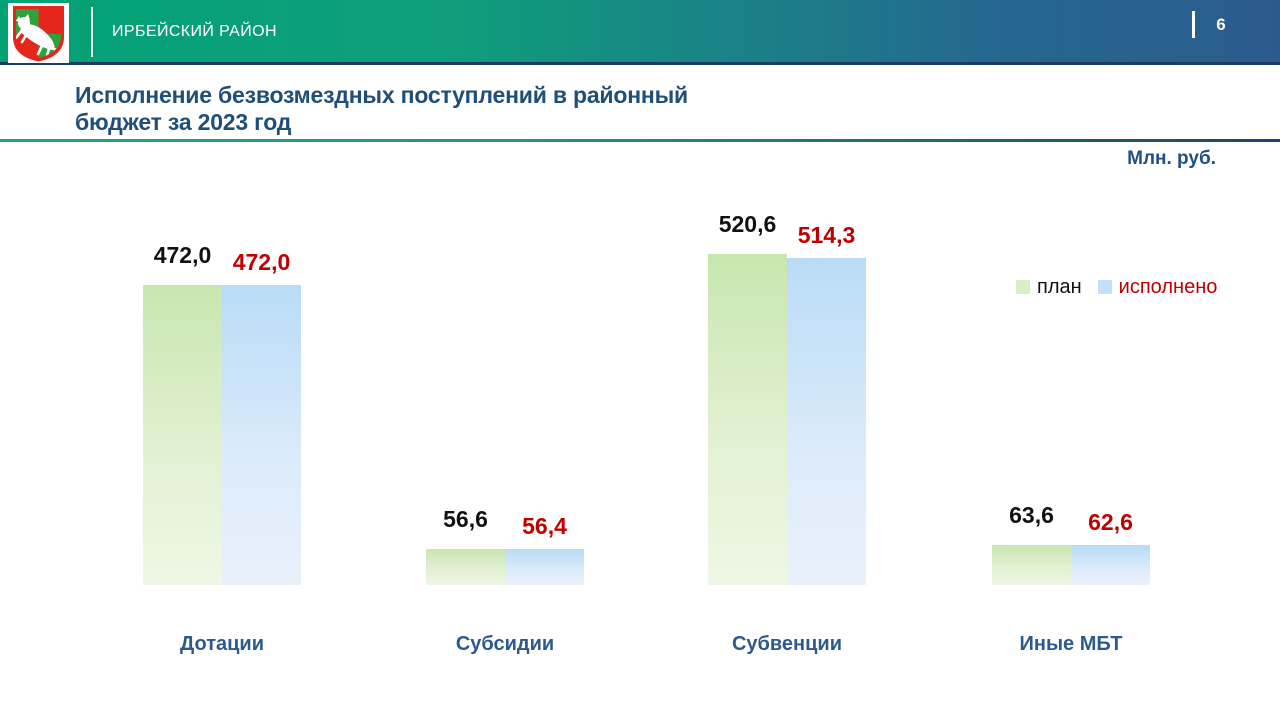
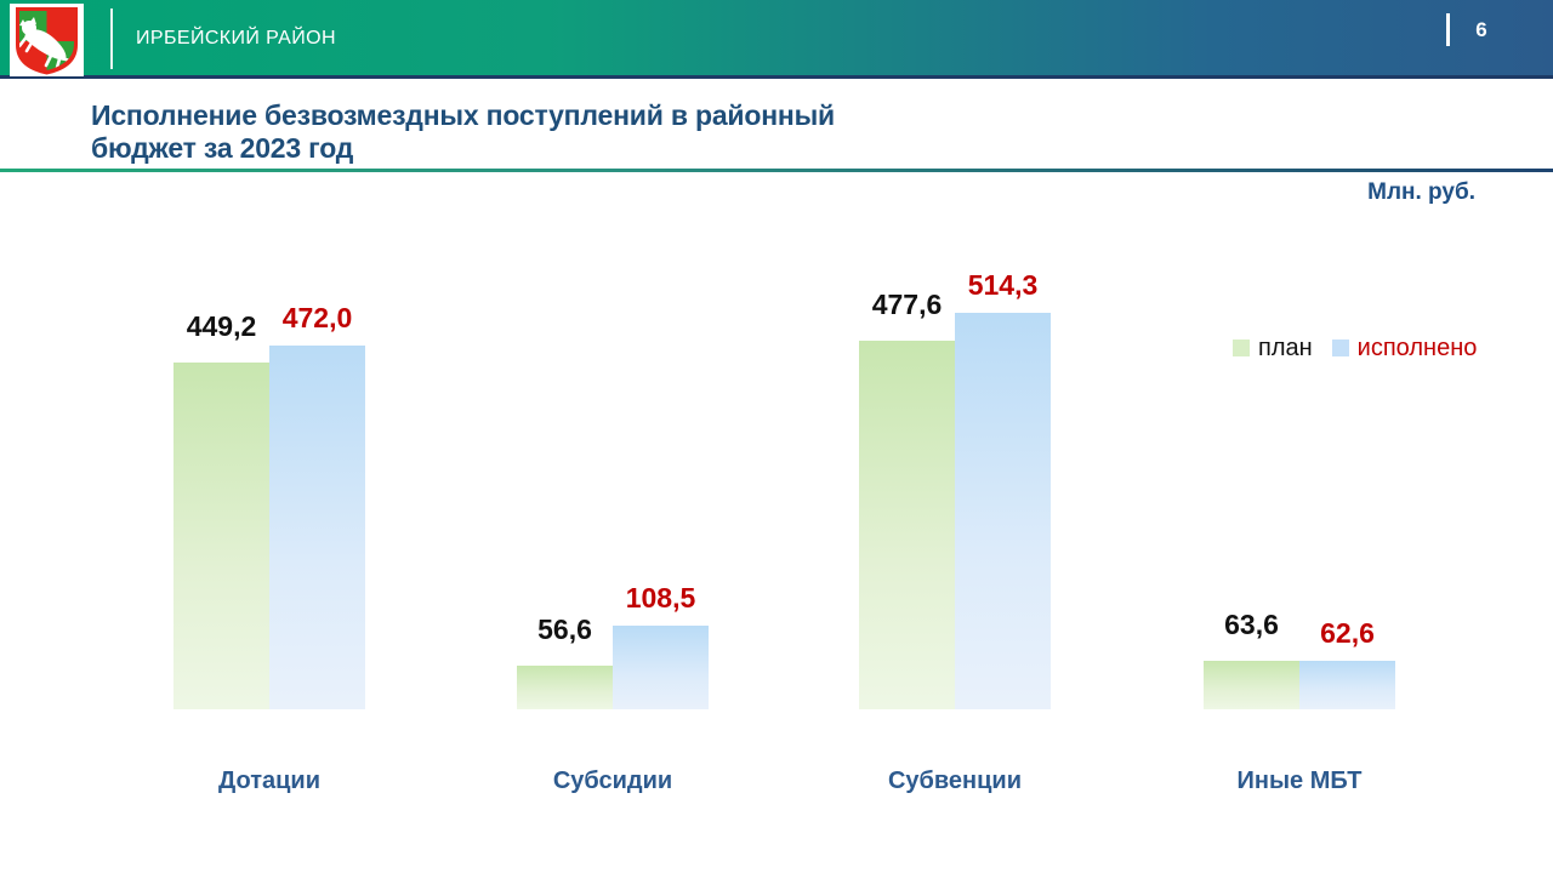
план/Дотации: 472,0 -> 449,2
исполнено/Субсидии: 56,4 -> 108,5
план/Субвенции: 520,6 -> 477,6
